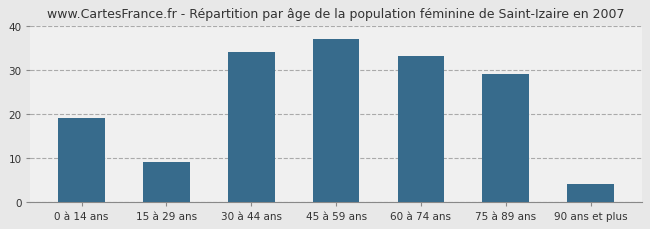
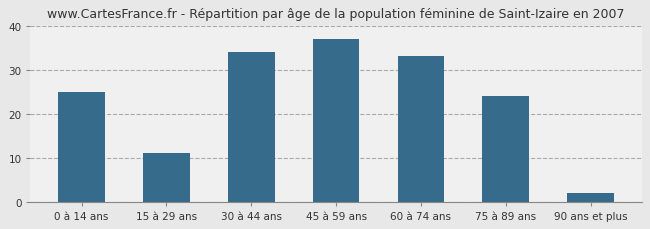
0 à 14 ans: 19 -> 25
15 à 29 ans: 9 -> 11
75 à 89 ans: 29 -> 24
90 ans et plus: 4 -> 2
